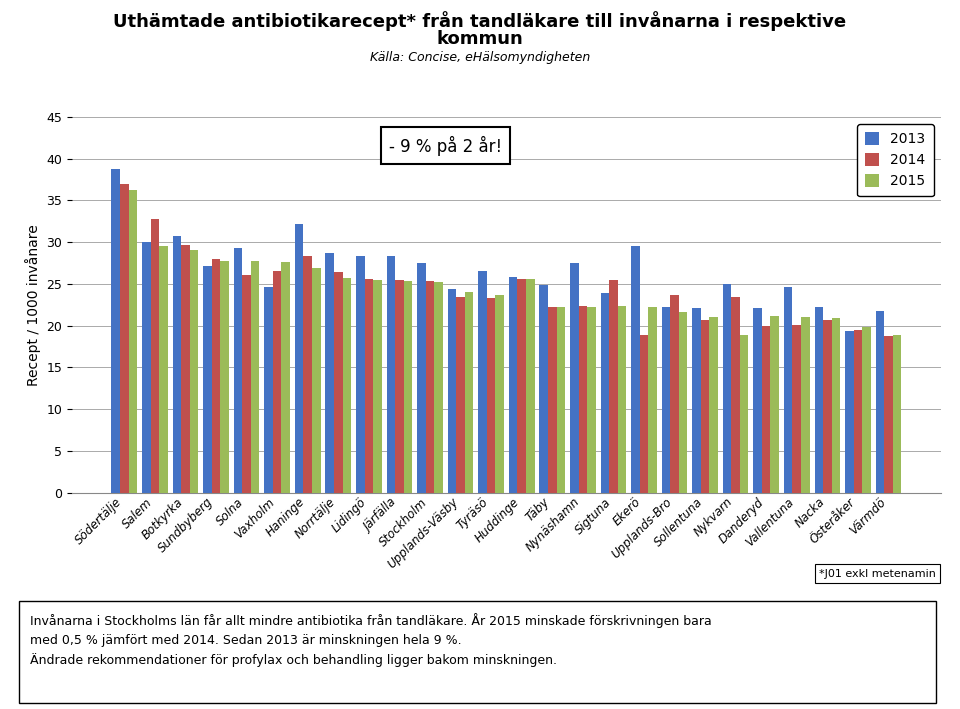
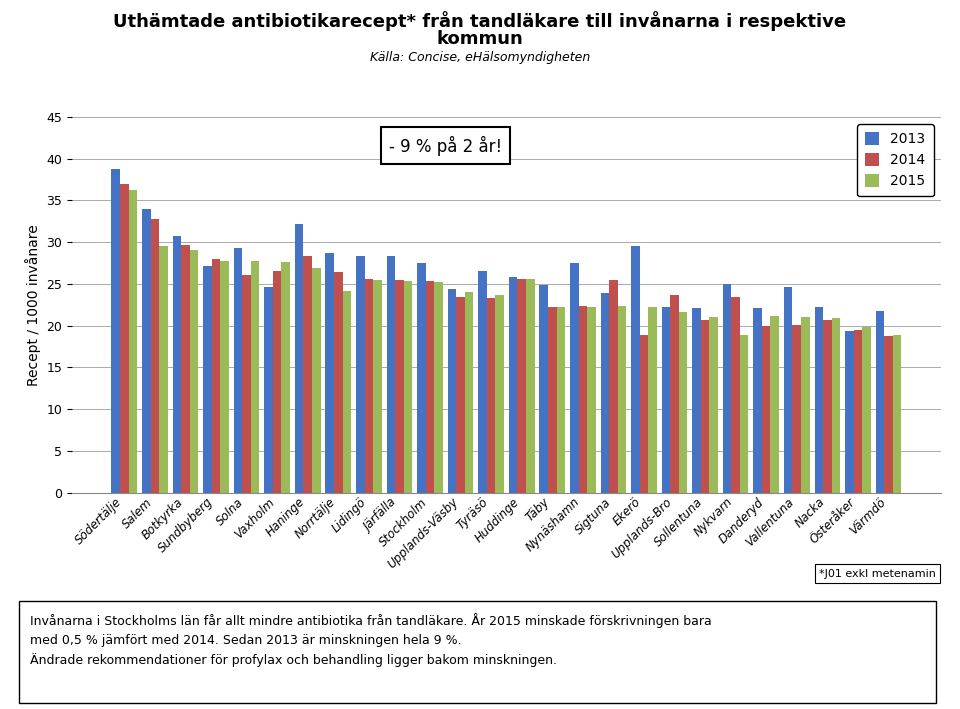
2013/Salem: 30.0 -> 34.0
2015/Norrtälje: 25.7 -> 24.2
